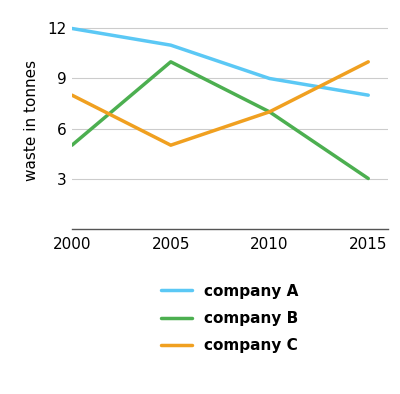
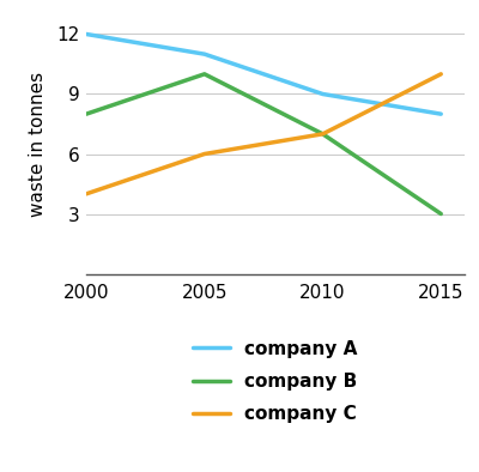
company B/2000: 5 -> 8
company C/2000: 8 -> 4
company C/2005: 5 -> 6
